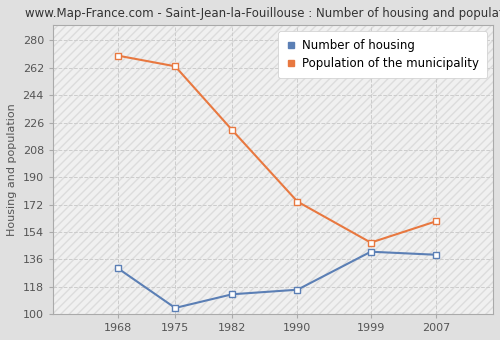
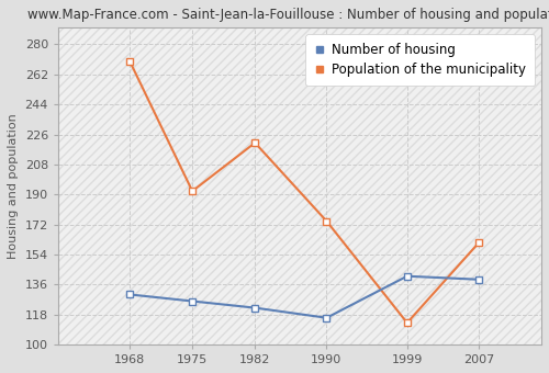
Number of housing/1975: 104 -> 126
Population of the municipality/1975: 263 -> 192
Number of housing/1982: 113 -> 122
Population of the municipality/1999: 147 -> 113
